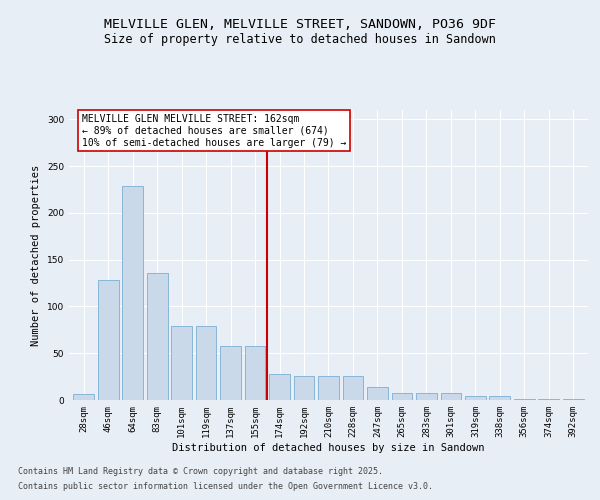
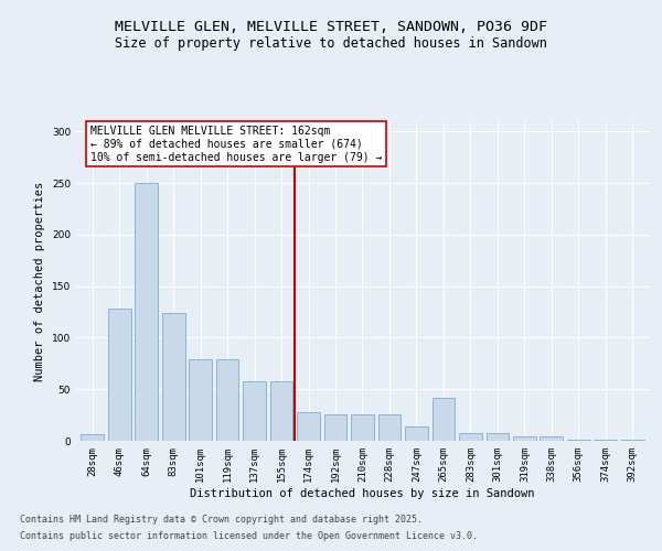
64sqm: 229 -> 250
83sqm: 136 -> 124
265sqm: 7 -> 42
